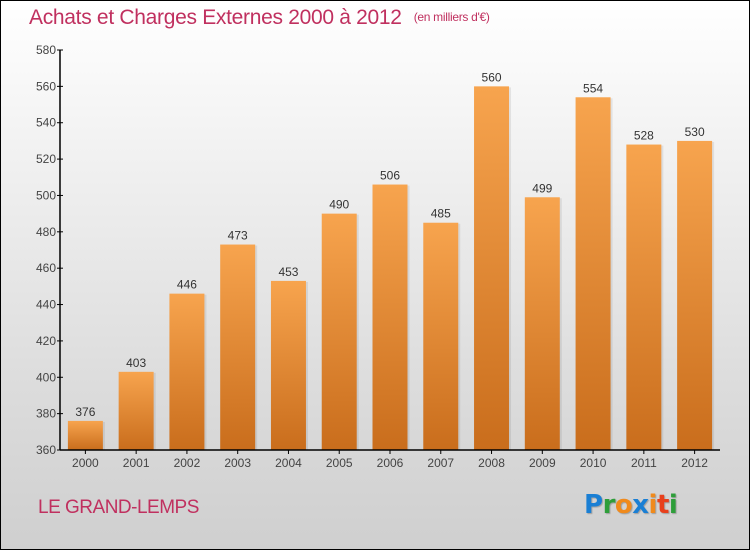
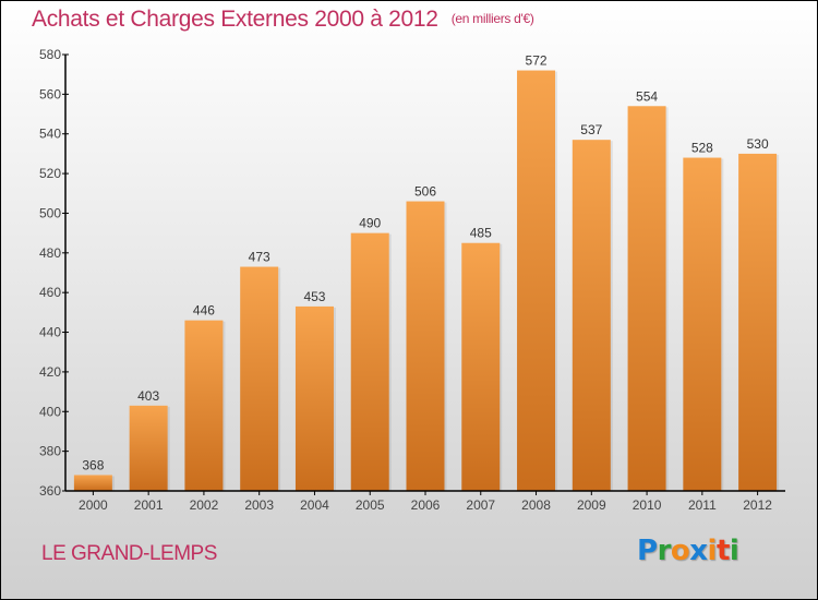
2000: 376 -> 368
2008: 560 -> 572
2009: 499 -> 537
